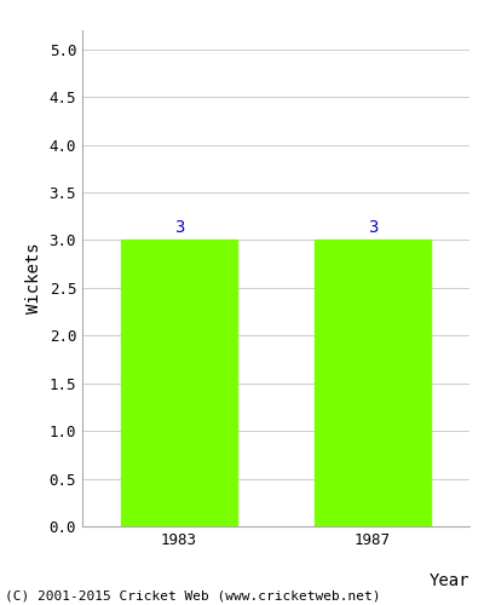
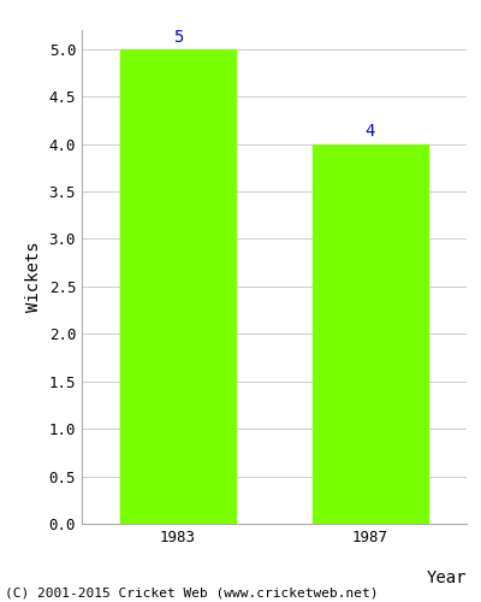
1983: 3 -> 5
1987: 3 -> 4
